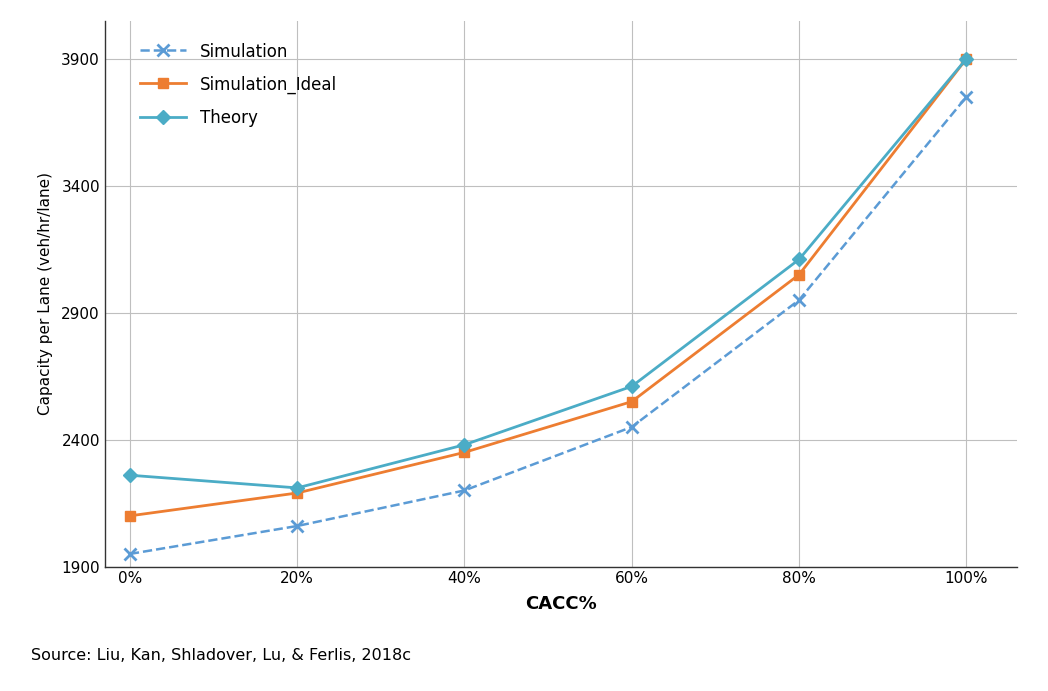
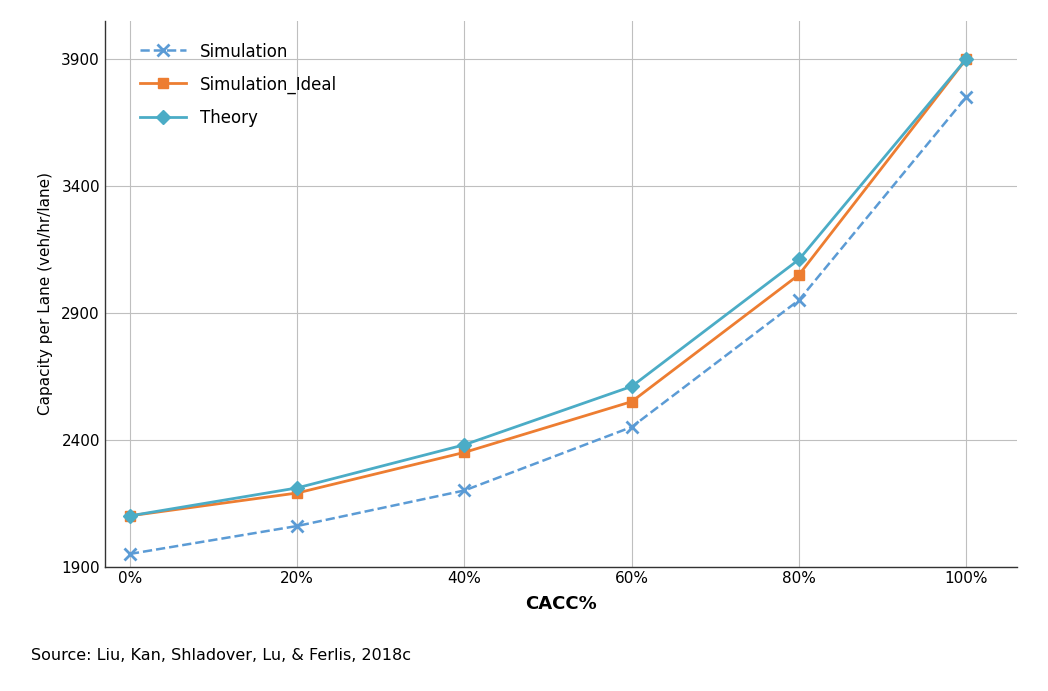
Theory/0%: 2260 -> 2100
